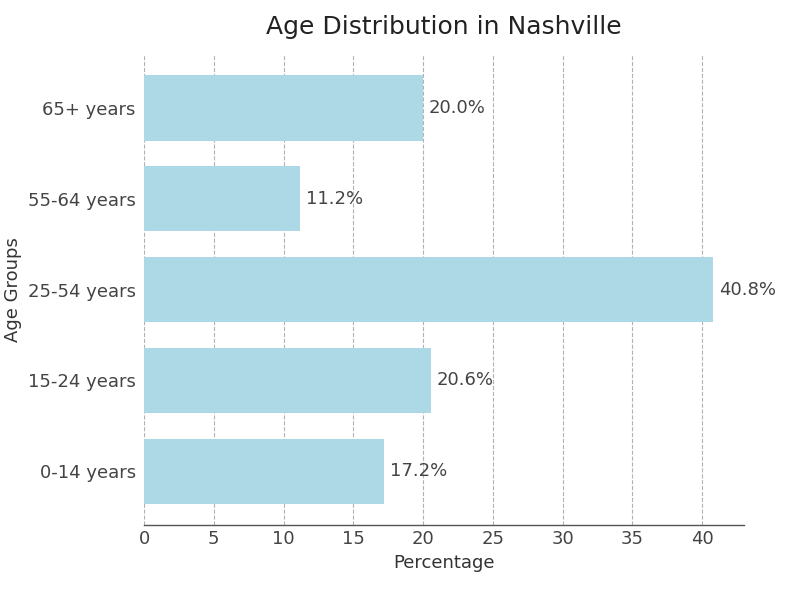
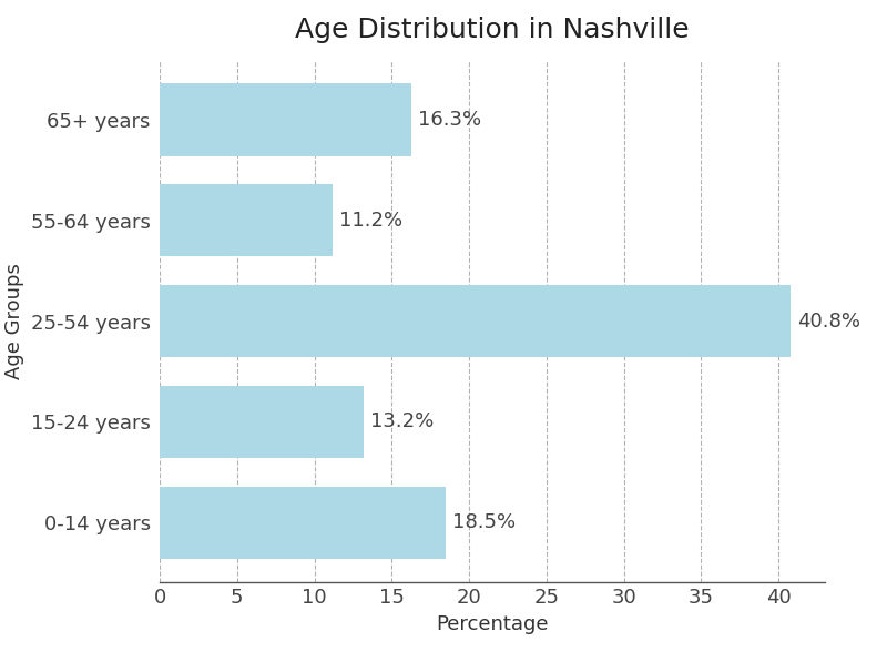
65+ years: 20.0% -> 16.3%
15-24 years: 20.6% -> 13.2%
0-14 years: 17.2% -> 18.5%
